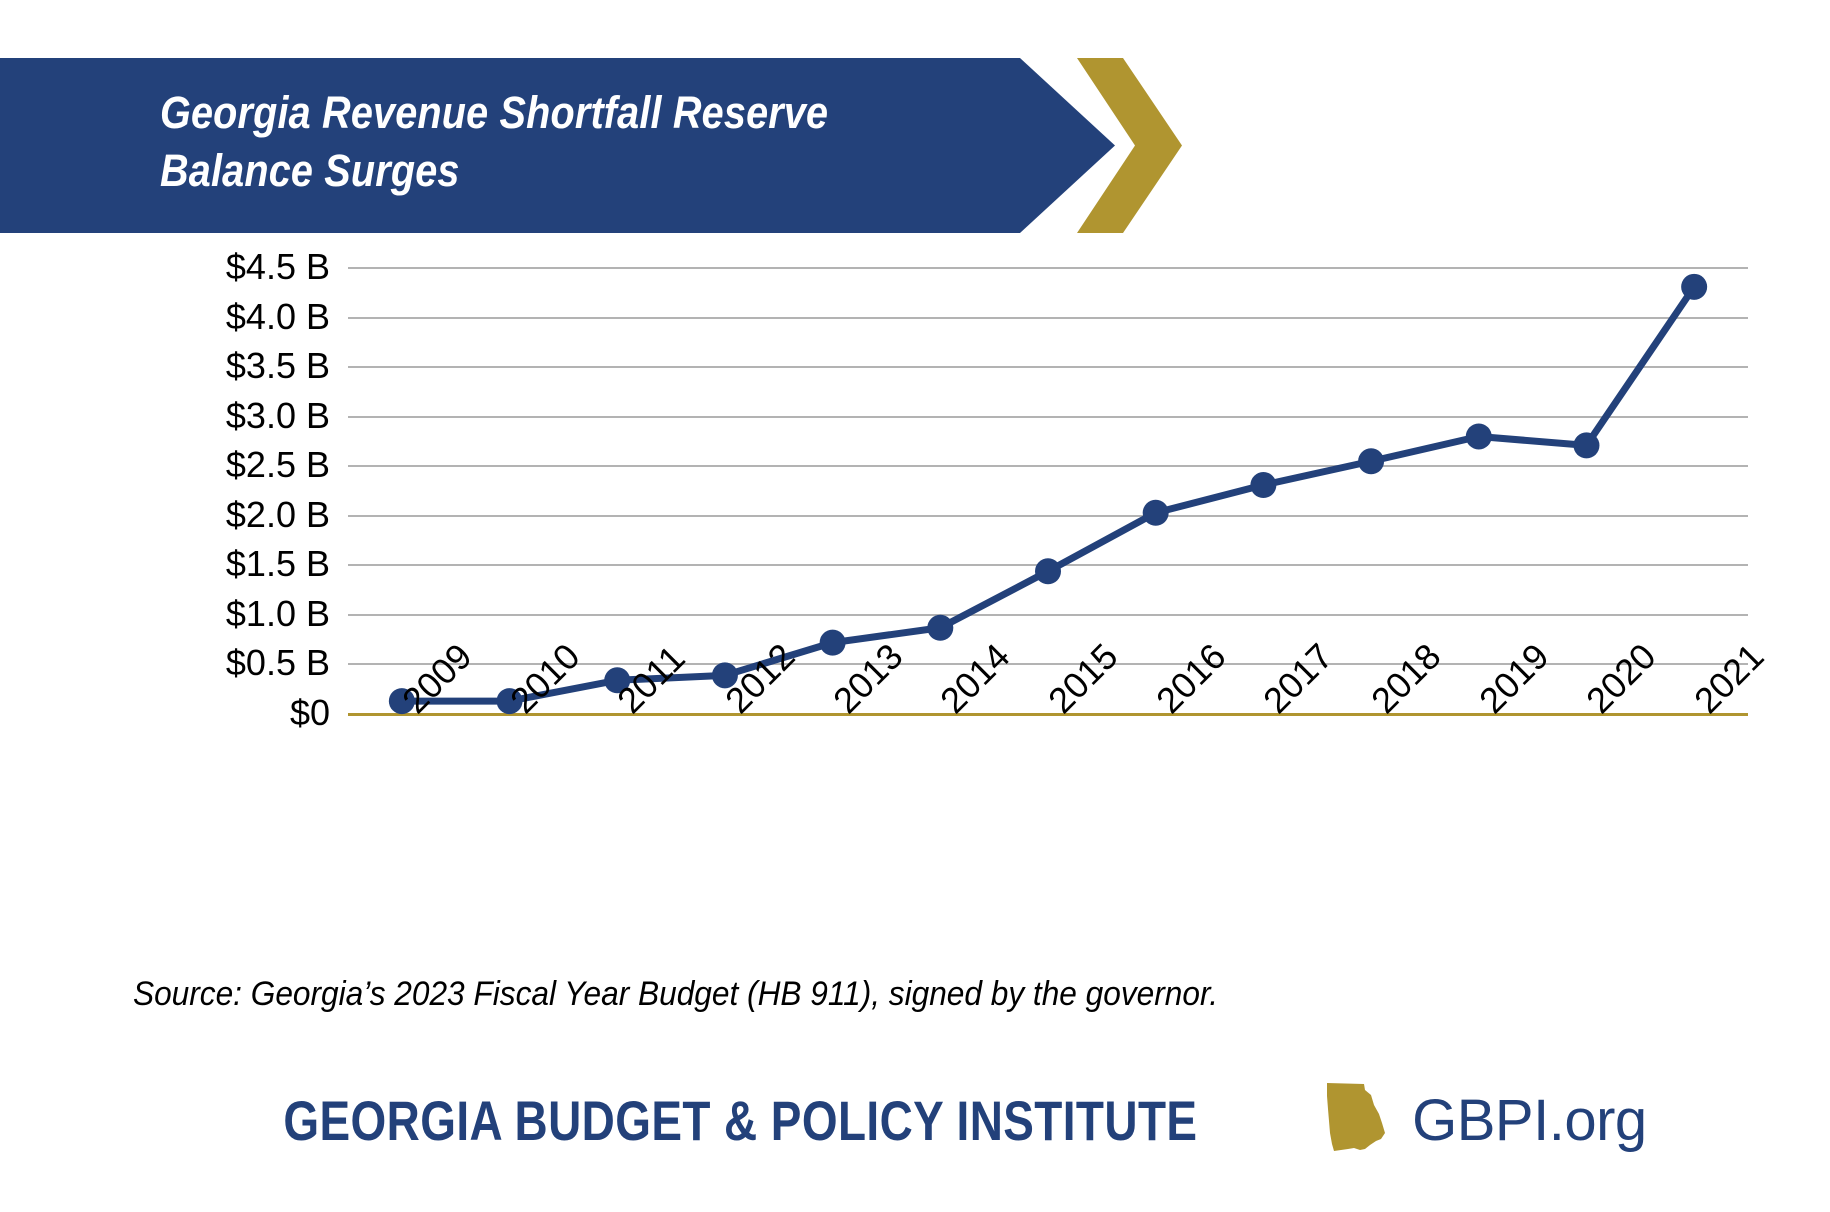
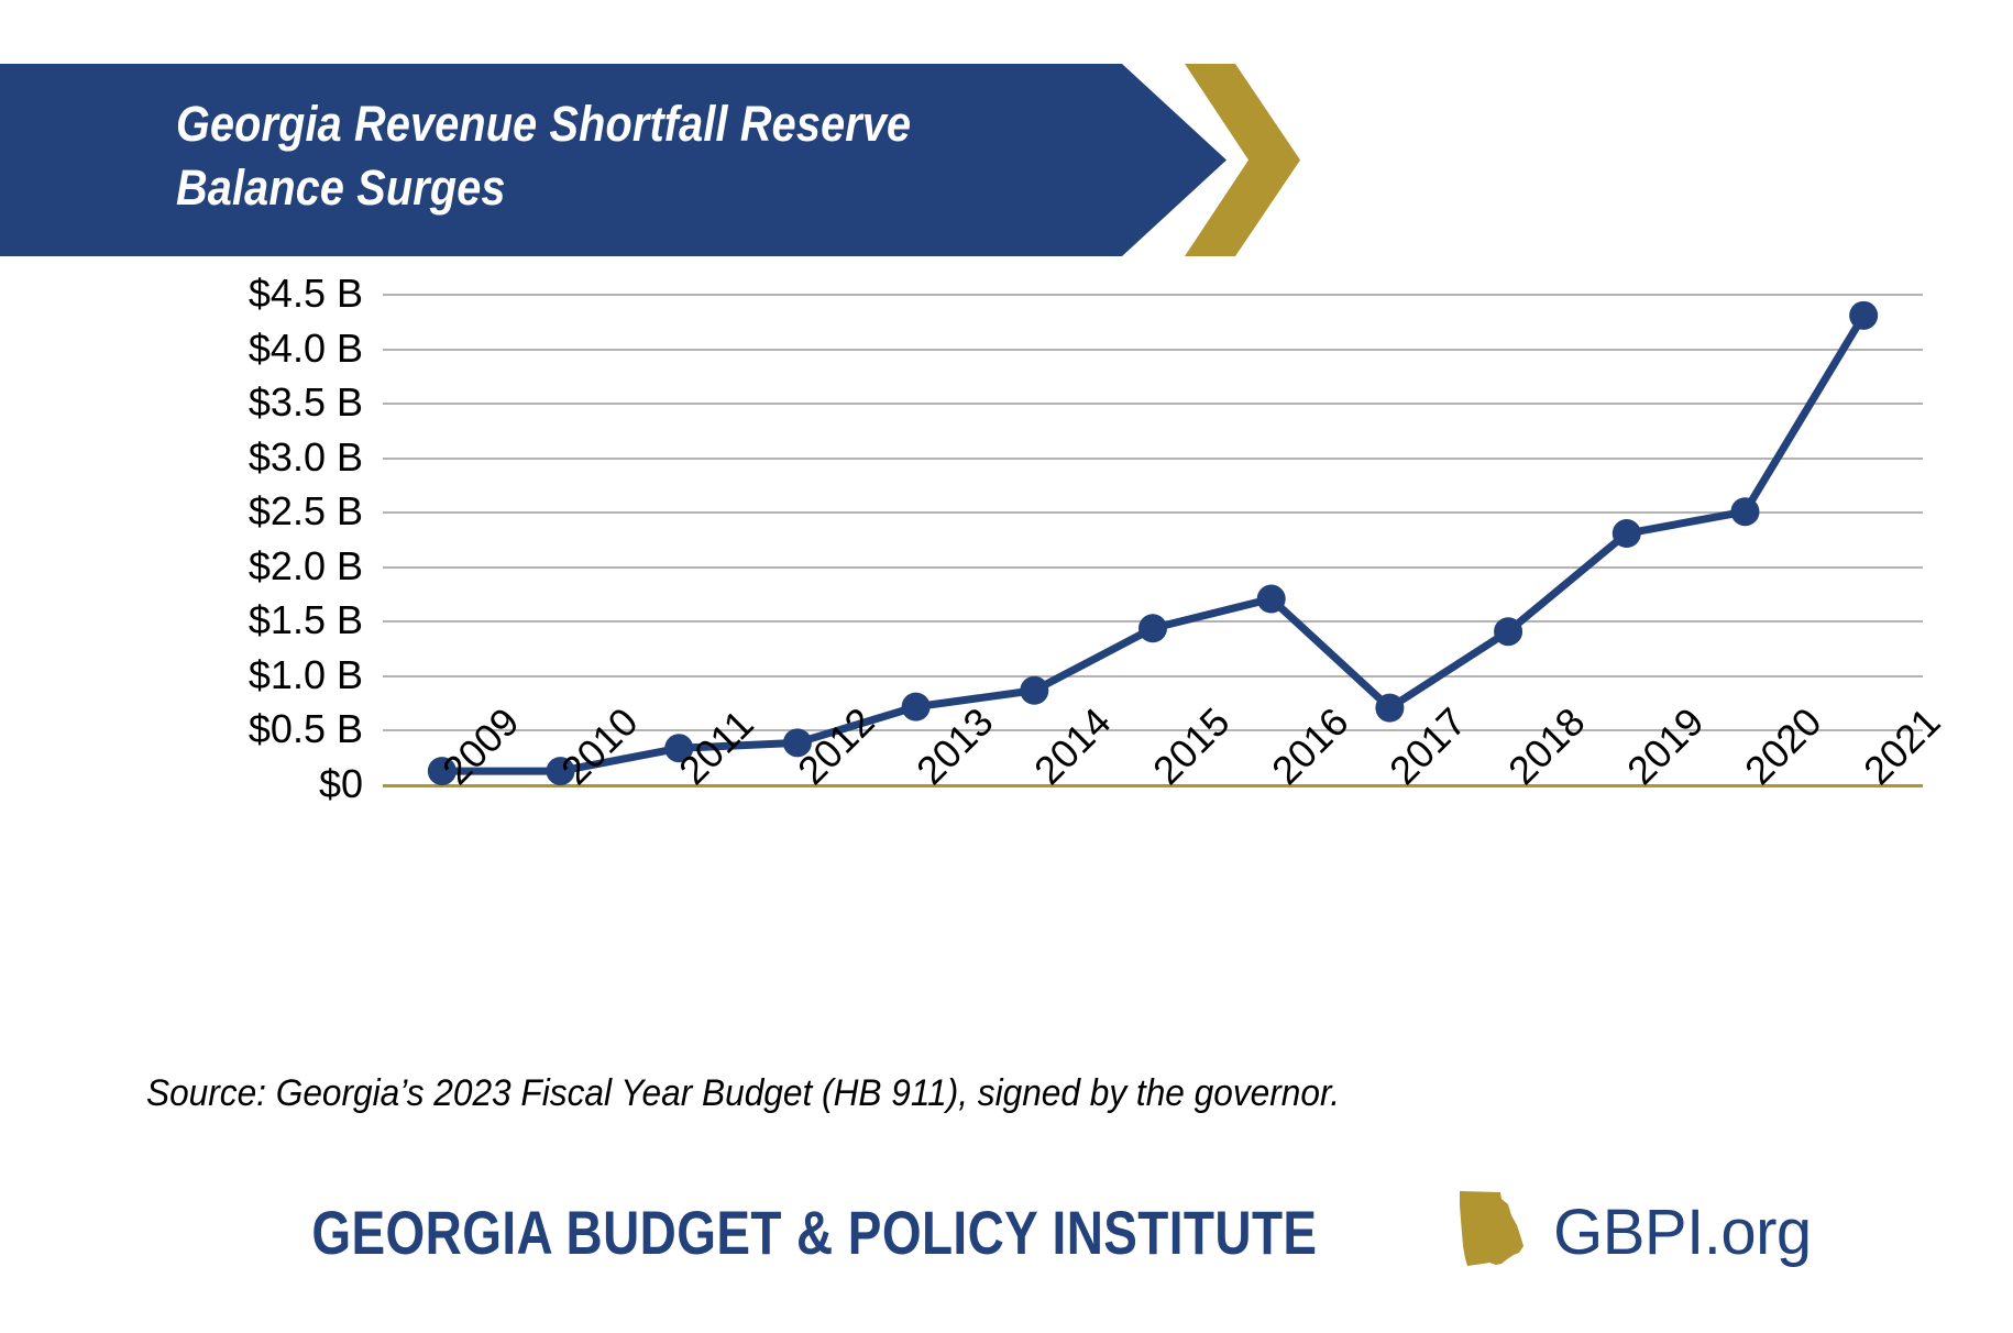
2016: $2.0B -> $1.7B
2017: $2.3B -> $0.7B
2018: $2.5B -> $1.4B
2019: $2.8B -> $2.3B
2020: $2.7B -> $2.5B
